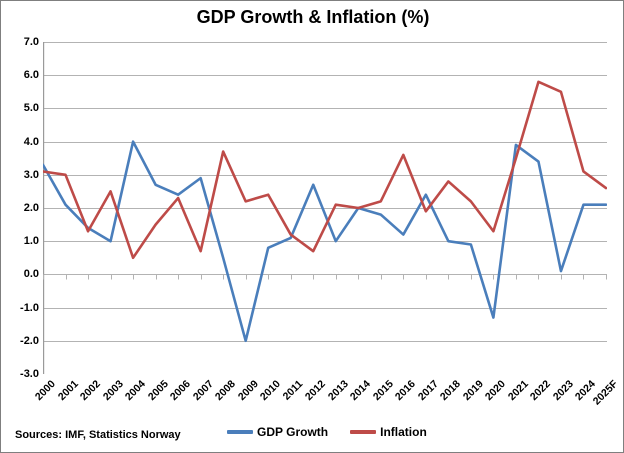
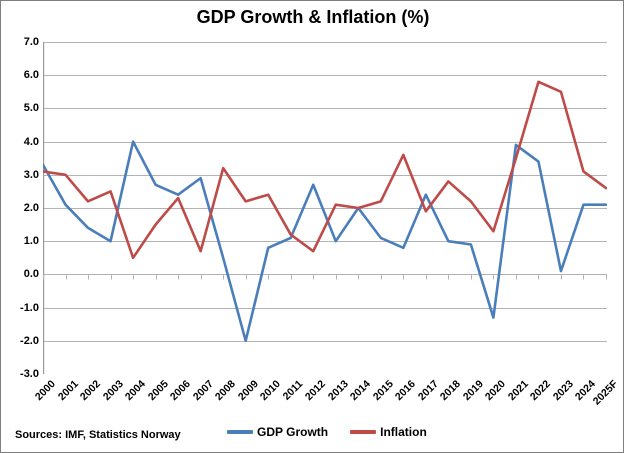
Inflation/2002: 1.3 -> 2.2
Inflation/2008: 3.7 -> 3.2
GDP Growth/2015: 1.8 -> 1.1
GDP Growth/2016: 1.2 -> 0.8
